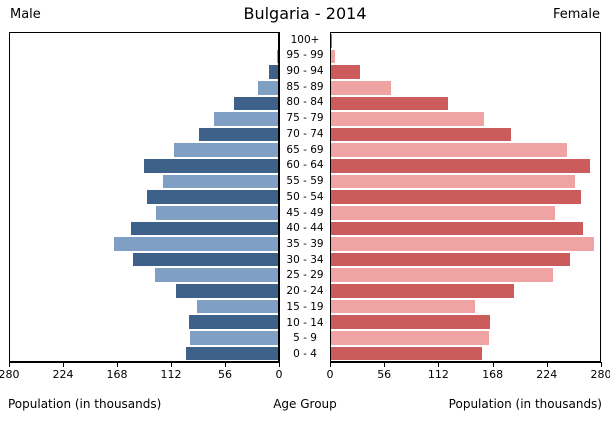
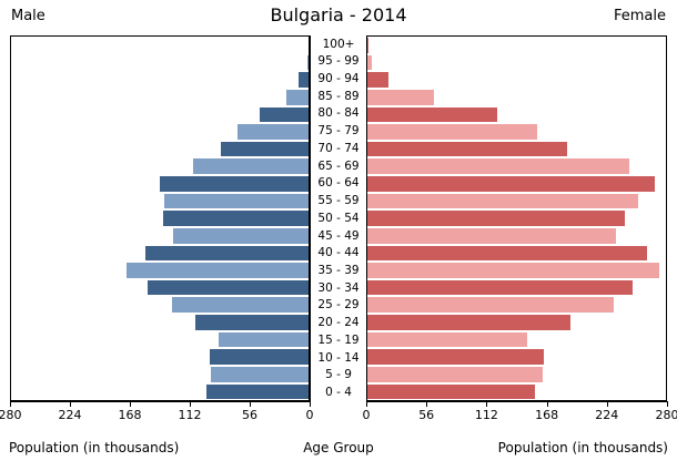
Female/90 - 94: 30 -> 20
Male/55 - 59: 120 -> 140
Female/50 - 54: 260 -> 240
